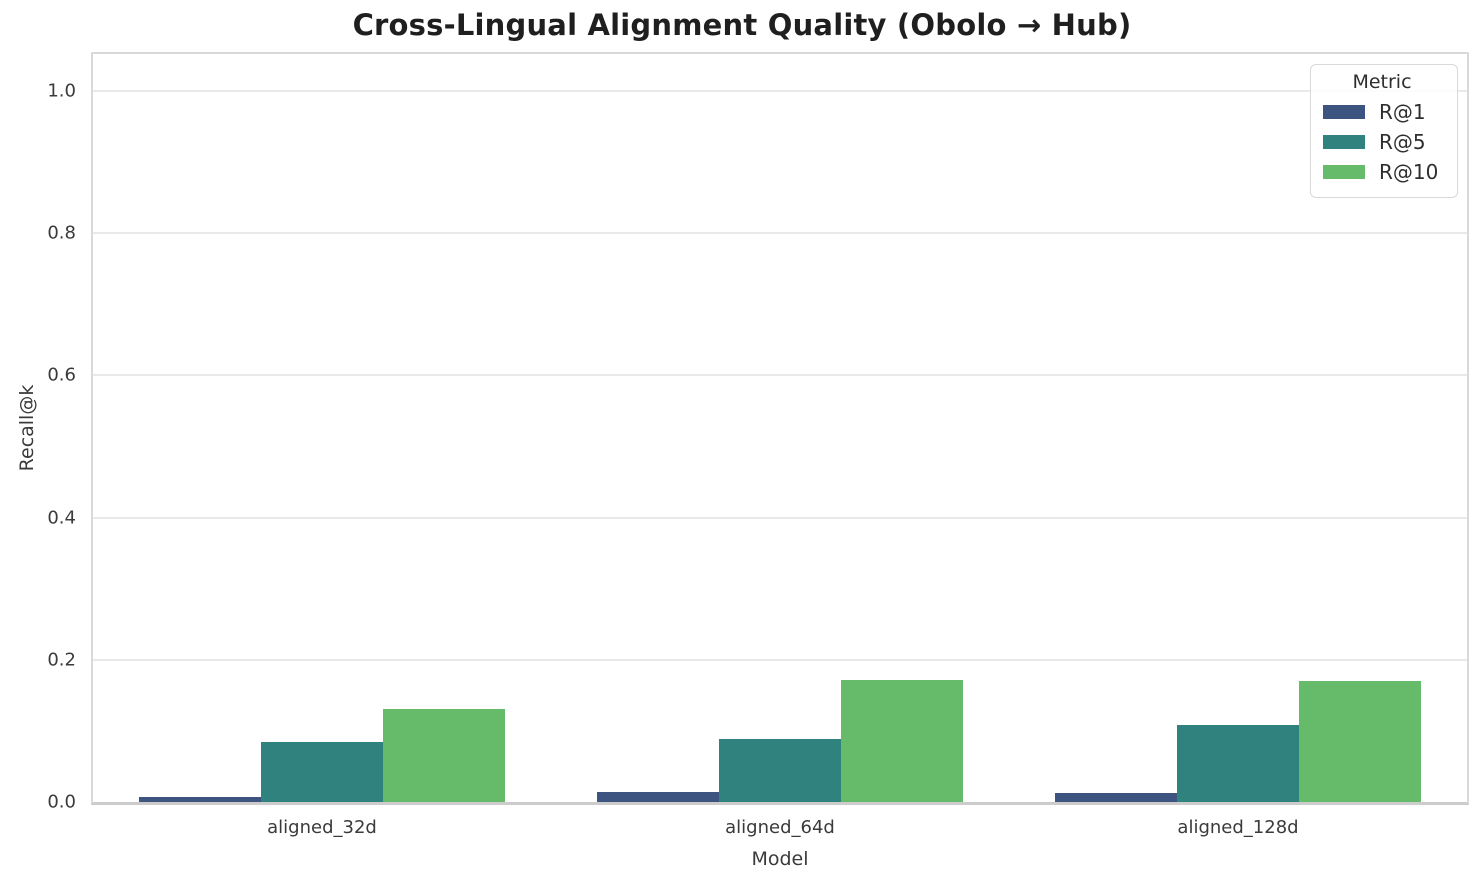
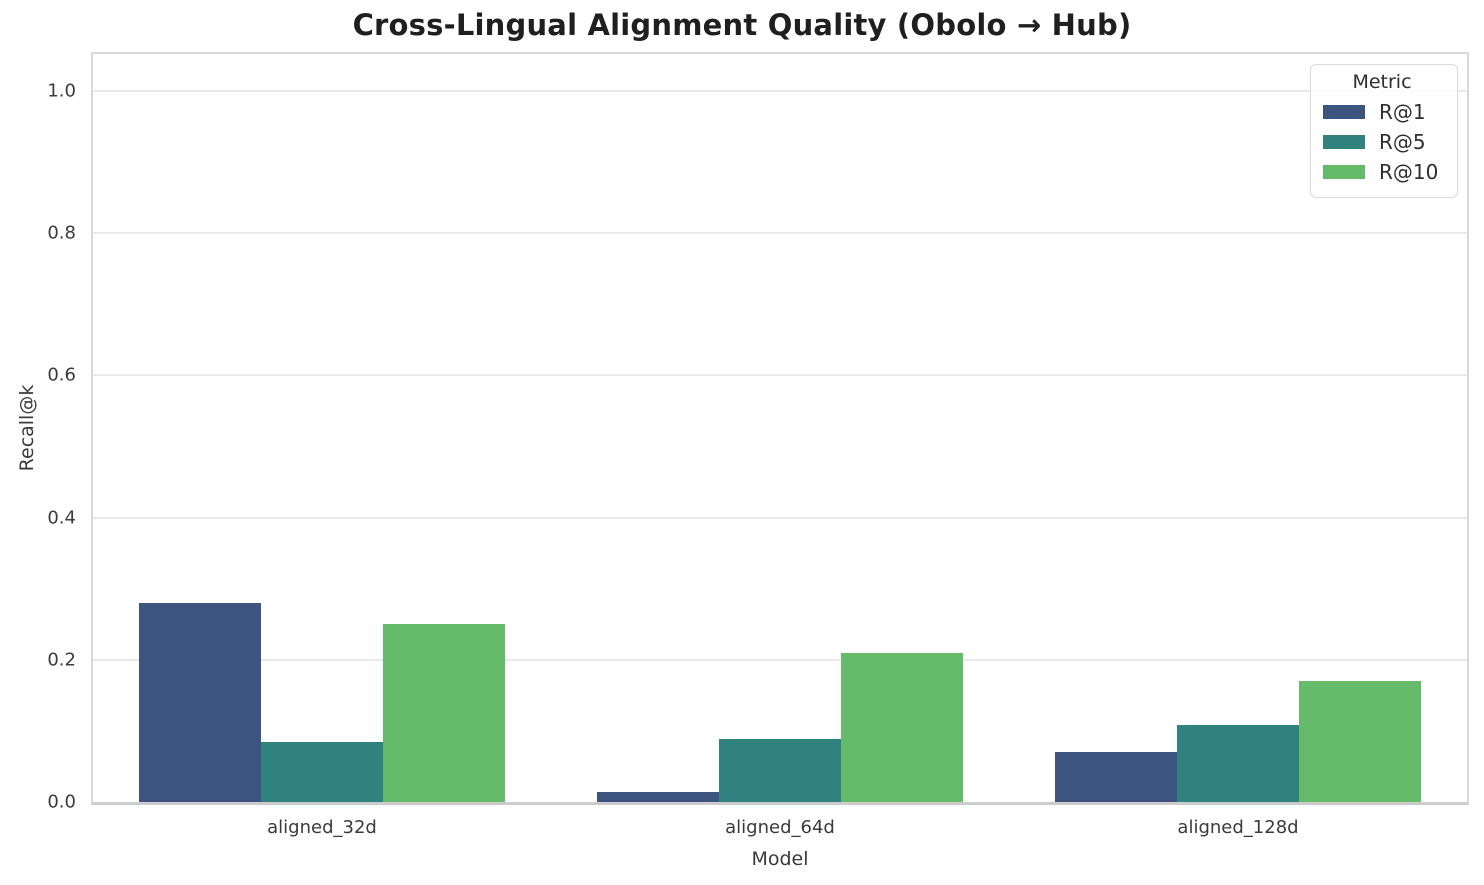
R@1/aligned_32d: 0.01 -> 0.28
R@10/aligned_32d: 0.13 -> 0.25
R@10/aligned_64d: 0.17 -> 0.21
R@1/aligned_128d: 0.01 -> 0.07
